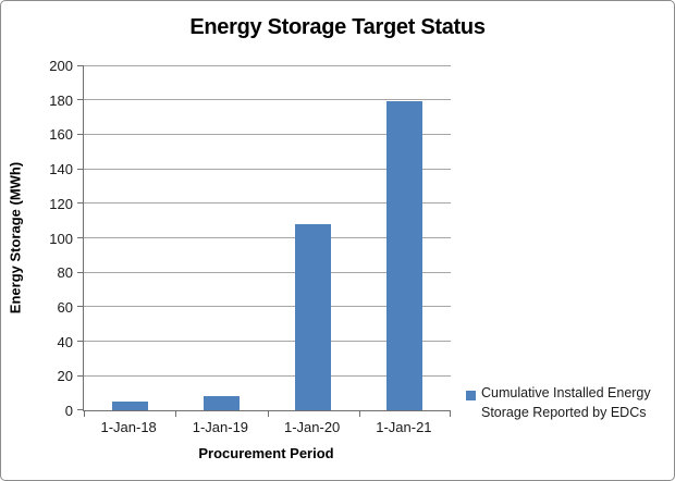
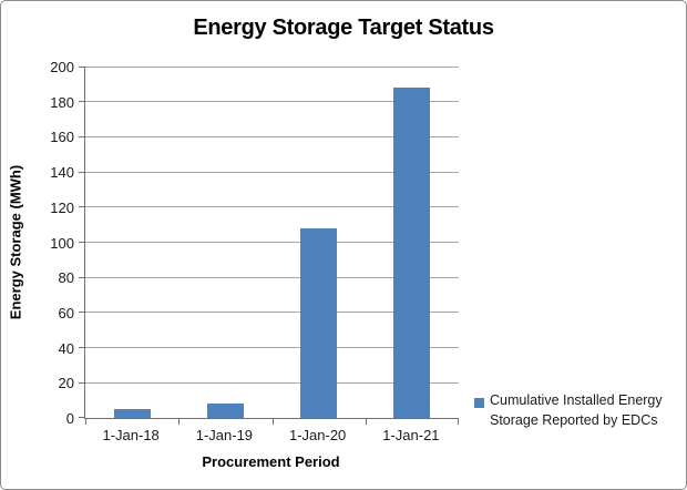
1-Jan-21: 179 -> 188
